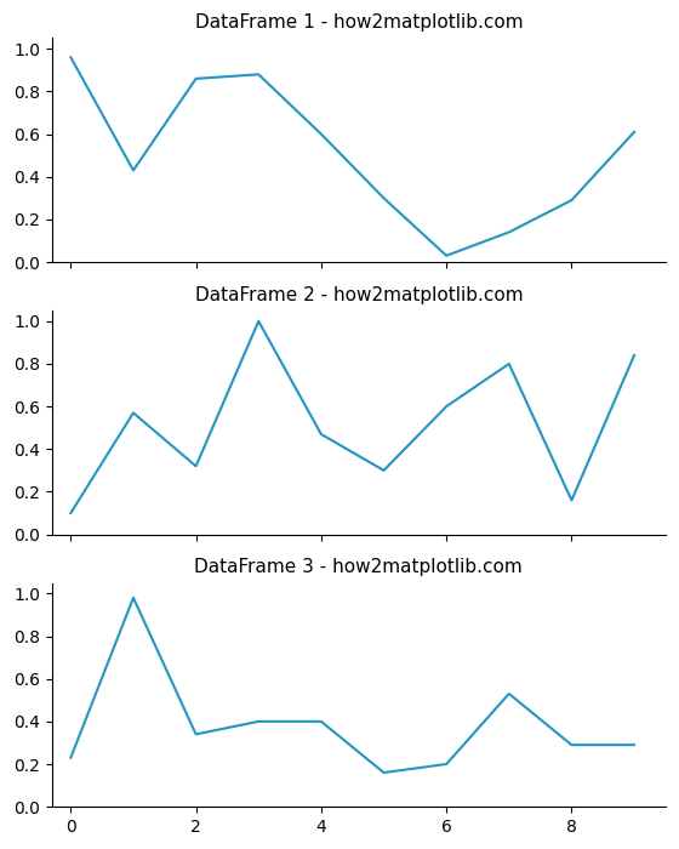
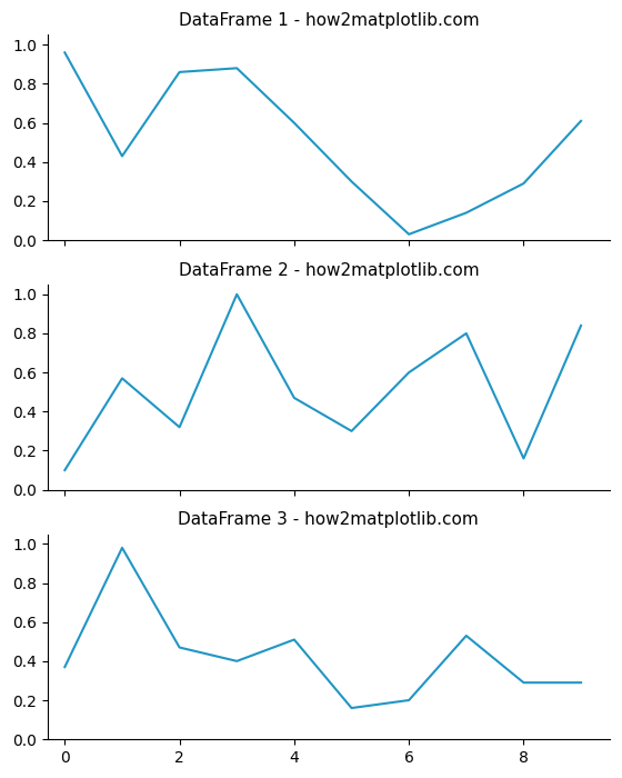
DataFrame 3 - how2matplotlib.com/0: 0.23 -> 0.37
DataFrame 3 - how2matplotlib.com/2: 0.34 -> 0.47
DataFrame 3 - how2matplotlib.com/4: 0.40 -> 0.51
